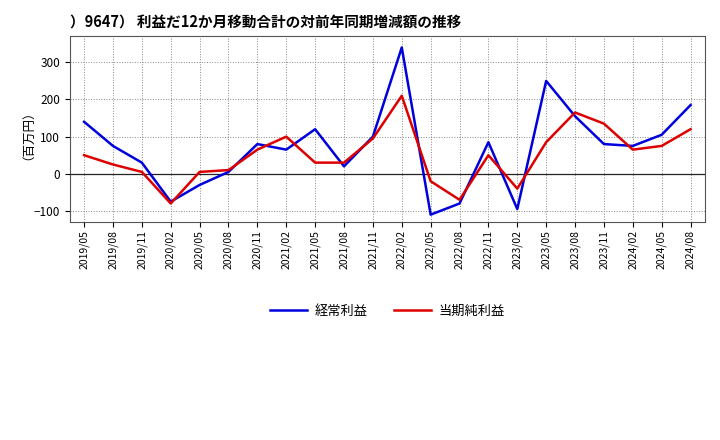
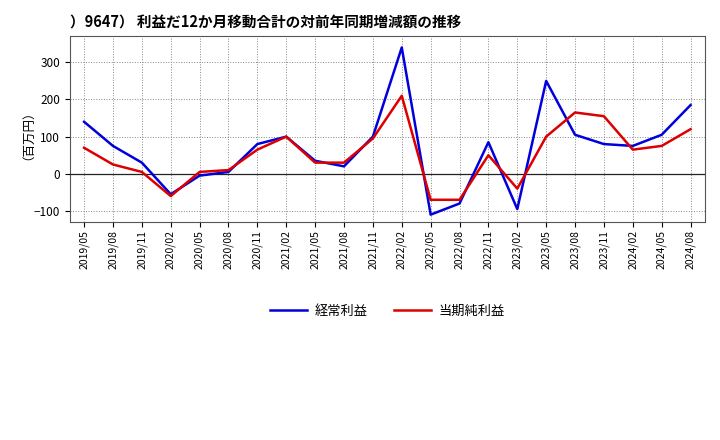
当期純利益/2019/05: 50 -> 70
経常利益/2020/02: -75 -> -55
当期純利益/2020/02: -80 -> -60
経常利益/2020/05: -30 -> -5
経常利益/2021/02: 65 -> 100
経常利益/2021/05: 120 -> 35
当期純利益/2022/05: -20 -> -70
当期純利益/2023/05: 85 -> 100
経常利益/2023/08: 155 -> 105
当期純利益/2023/11: 135 -> 155
